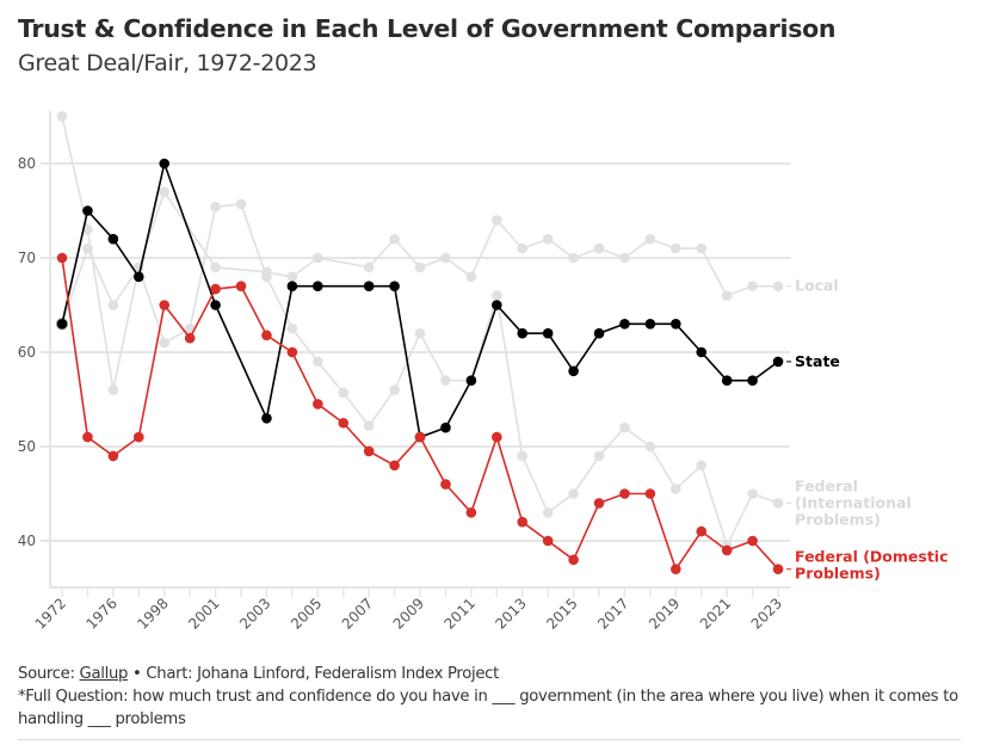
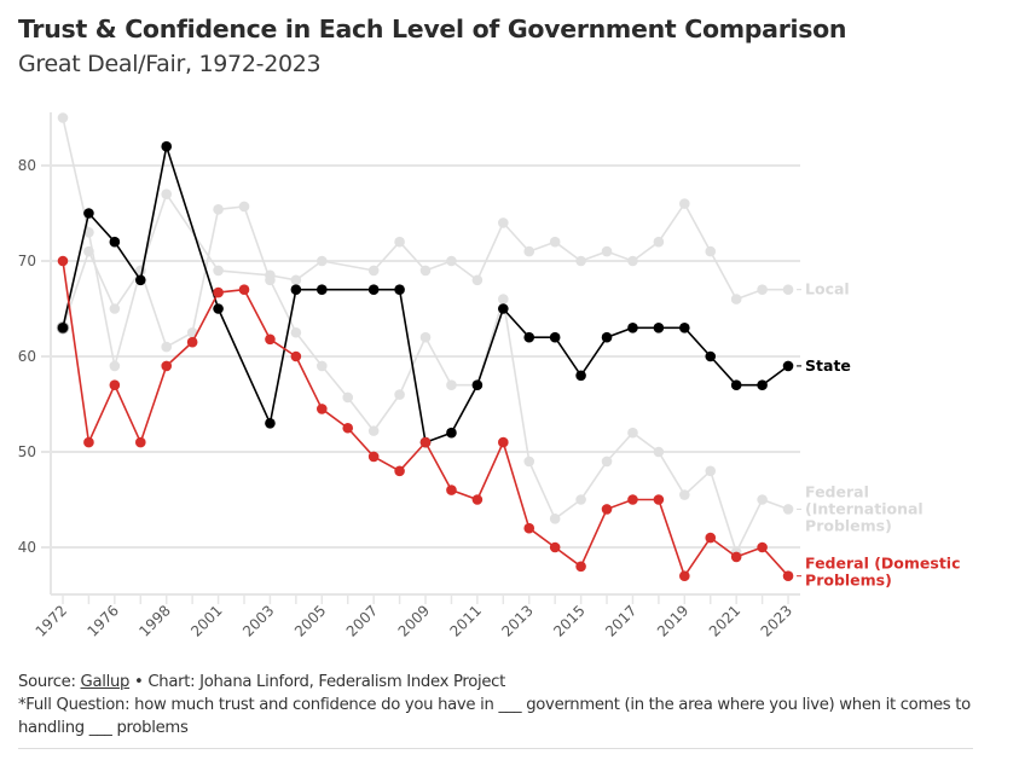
Federal (International Problems)/1976: 56 -> 59
Federal (Domestic Problems)/1976: 49 -> 57
State/1998: 80 -> 82
Federal (Domestic Problems)/1998: 65 -> 59
Federal (Domestic Problems)/2011: 43 -> 45
Local/2019: 71 -> 76
